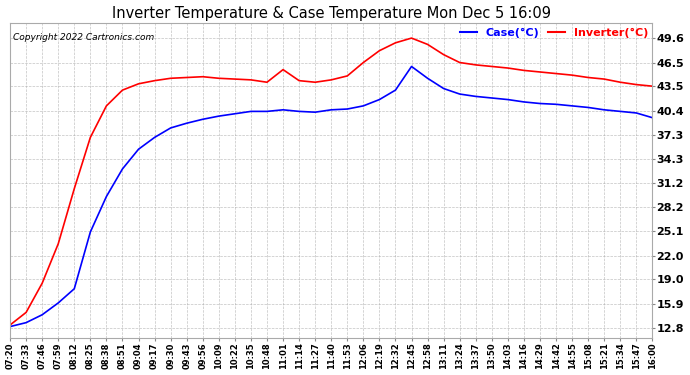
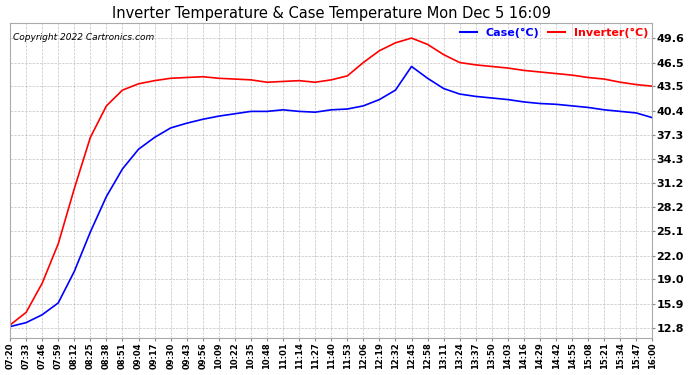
Case(°C)/08:12: 17.8 -> 20.0
Inverter(°C)/11:01: 45.6 -> 44.1
